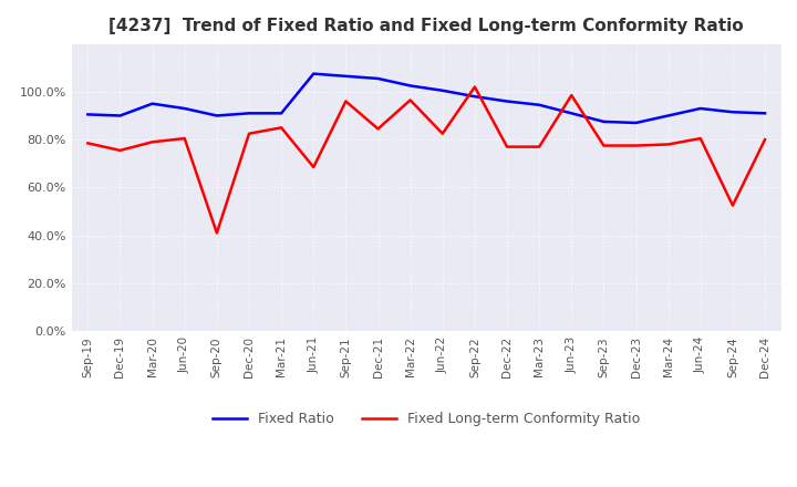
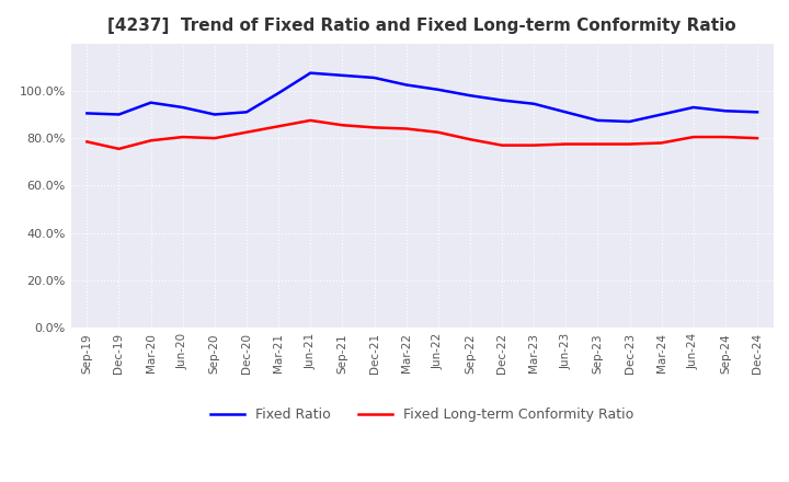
Fixed Long-term Conformity Ratio/Sep-20: 41.0% -> 80.0%
Fixed Ratio/Mar-21: 91.0% -> 99.0%
Fixed Long-term Conformity Ratio/Jun-21: 68.5% -> 87.5%
Fixed Long-term Conformity Ratio/Sep-21: 96.0% -> 85.5%
Fixed Long-term Conformity Ratio/Mar-22: 96.5% -> 84.0%
Fixed Long-term Conformity Ratio/Sep-22: 102.0% -> 79.5%
Fixed Long-term Conformity Ratio/Jun-23: 98.5% -> 77.5%
Fixed Long-term Conformity Ratio/Sep-24: 52.5% -> 80.5%
